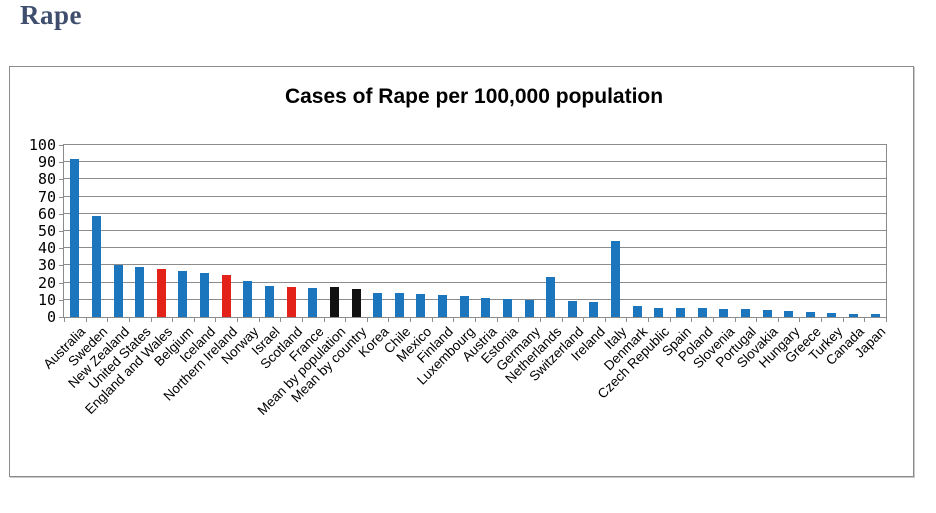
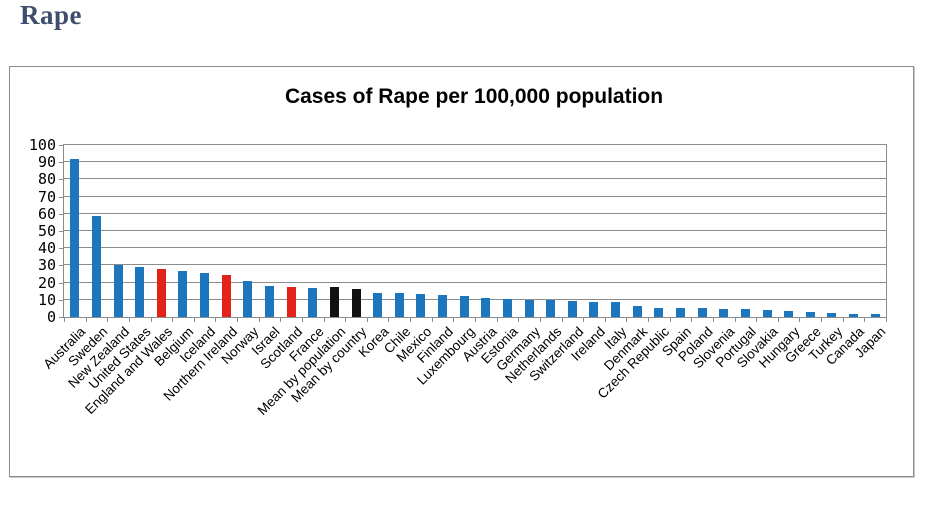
Netherlands: 23 -> 10
Italy: 44 -> 8
